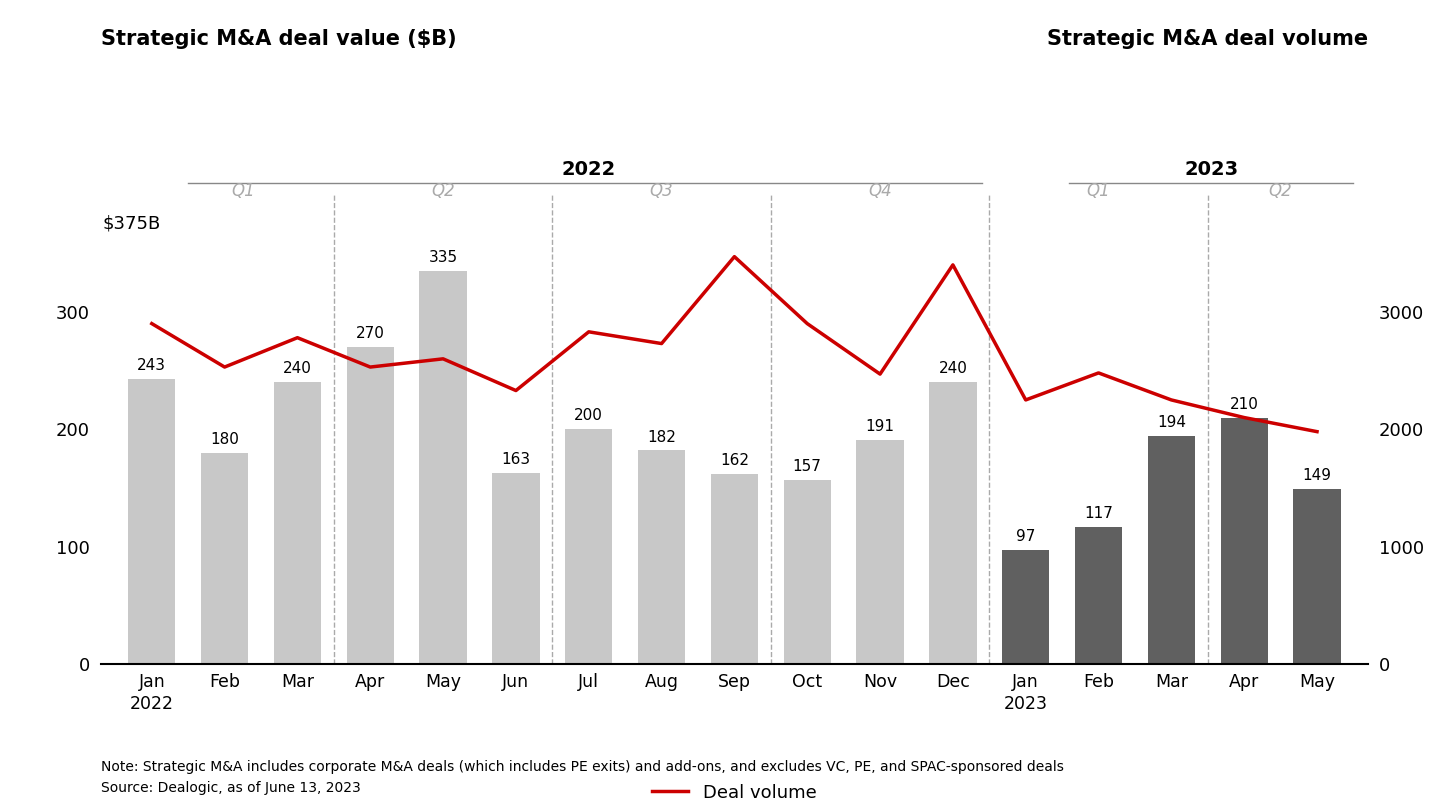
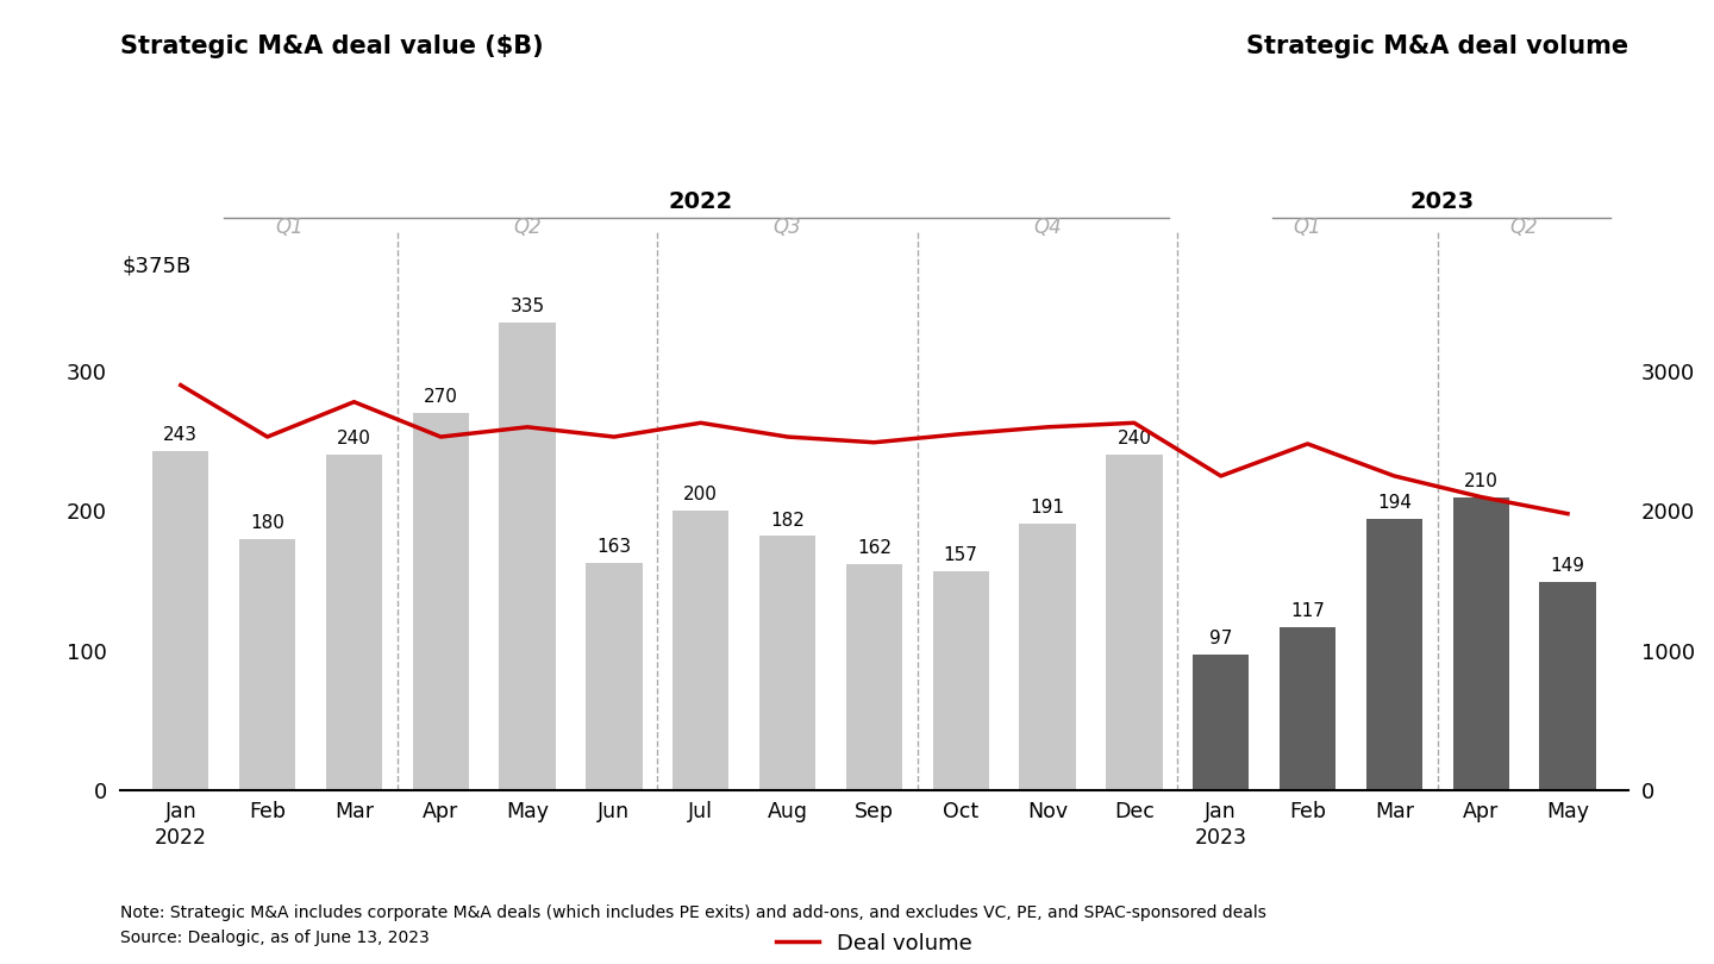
Deal volume/Jun: 2330 -> 2530
Deal volume/Jul: 2830 -> 2630
Deal volume/Aug: 2730 -> 2530
Deal volume/Sep: 3470 -> 2490
Deal volume/Oct: 2900 -> 2550
Deal volume/Nov: 2470 -> 2600
Deal volume/Dec: 3400 -> 2630
